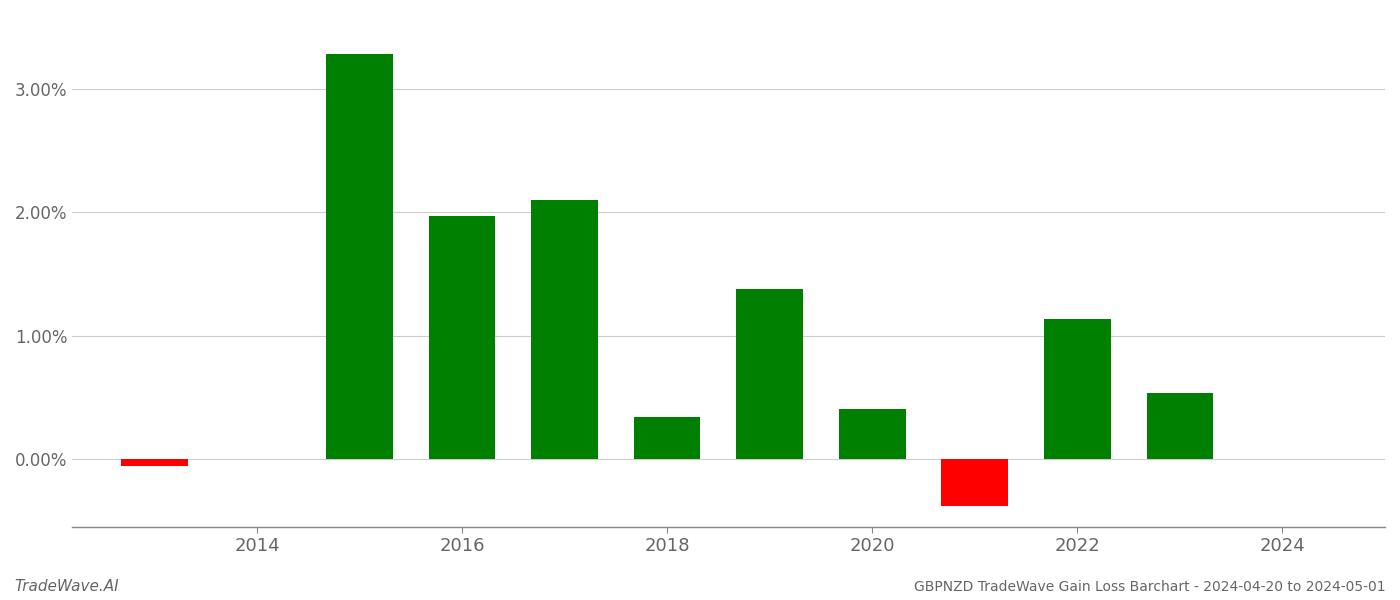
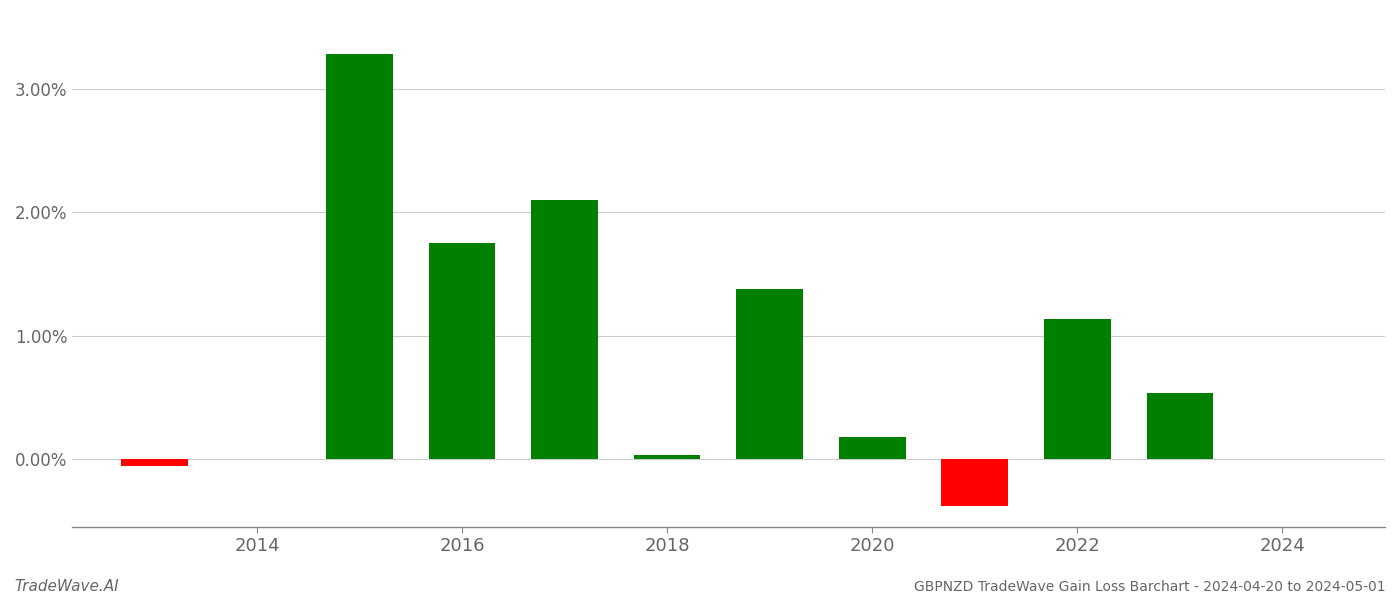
2016: 1.97% -> 1.75%
2018: 0.34% -> 0.03%
2020: 0.40% -> 0.18%
